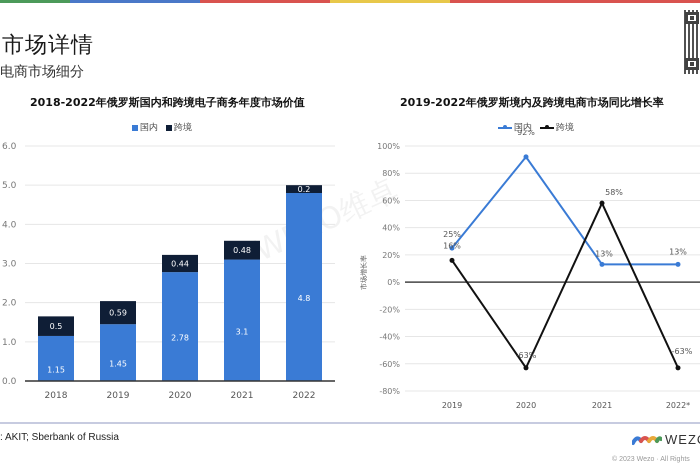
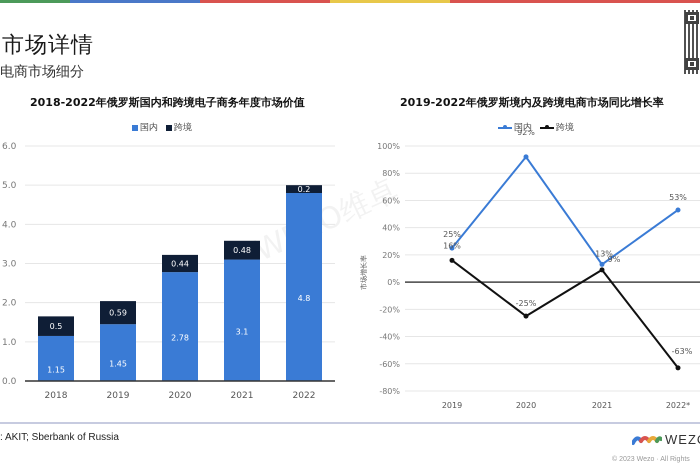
2019-2022年俄罗斯境内及跨境电商市场同比增长率/跨境/2020: -63% -> -25%
2019-2022年俄罗斯境内及跨境电商市场同比增长率/跨境/2021: 58% -> 9%
2019-2022年俄罗斯境内及跨境电商市场同比增长率/国内/2022*: 13% -> 53%
